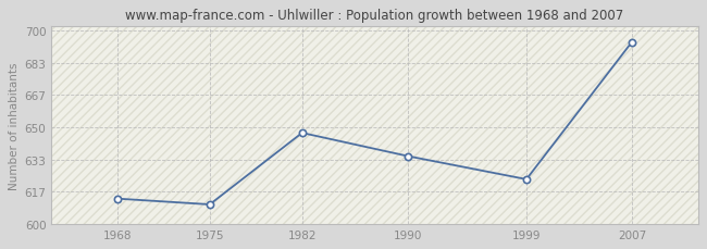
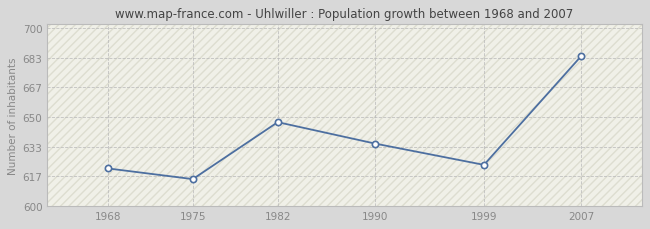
1968: 613 -> 621
1975: 610 -> 615
2007: 694 -> 684
